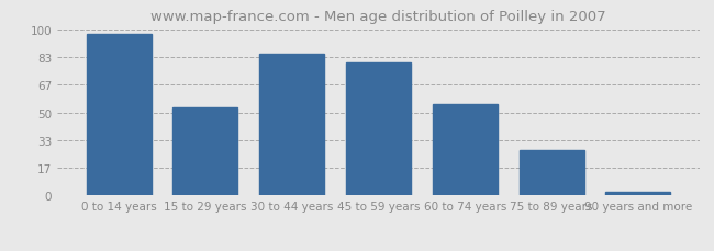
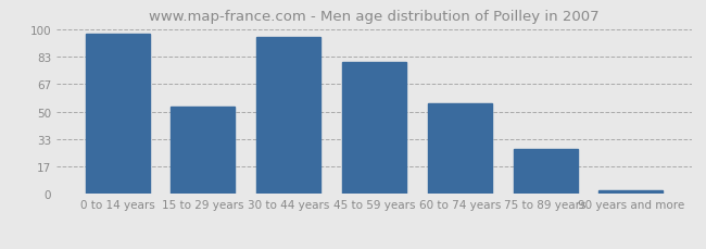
30 to 44 years: 85 -> 95
